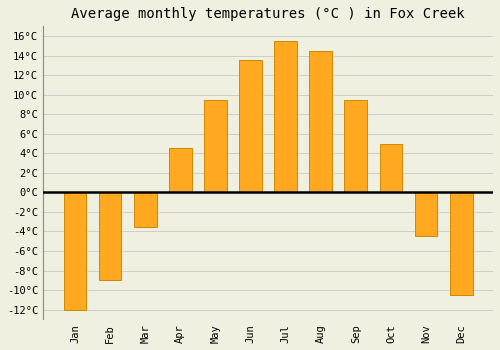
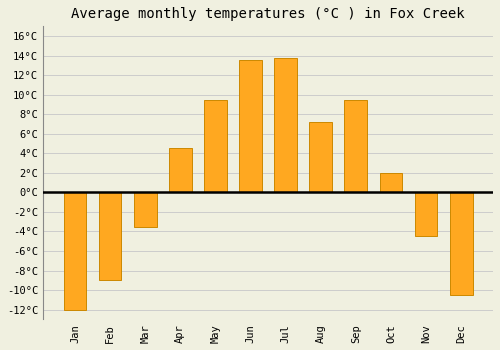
Jul: 15.5°C -> 13.8°C
Aug: 14.5°C -> 7.2°C
Oct: 5.0°C -> 2.0°C
